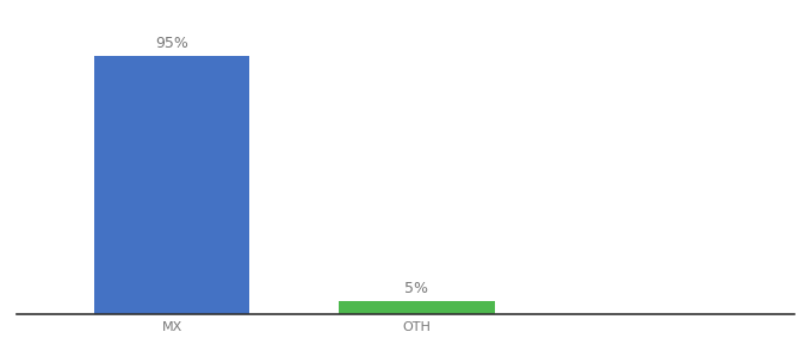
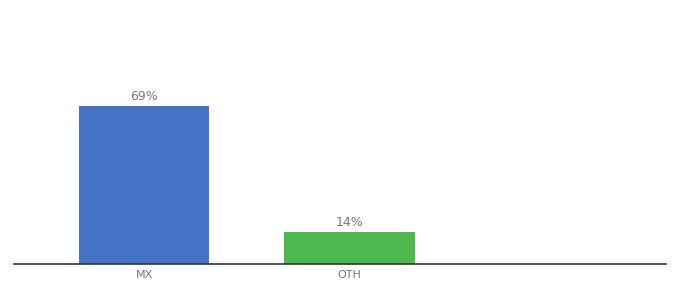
MX: 95% -> 69%
OTH: 5% -> 14%
